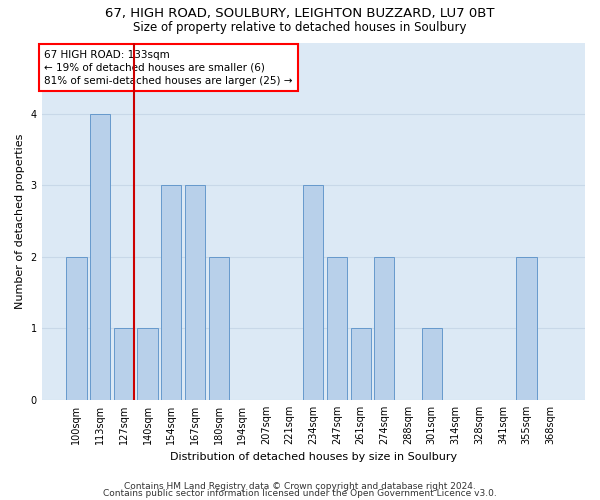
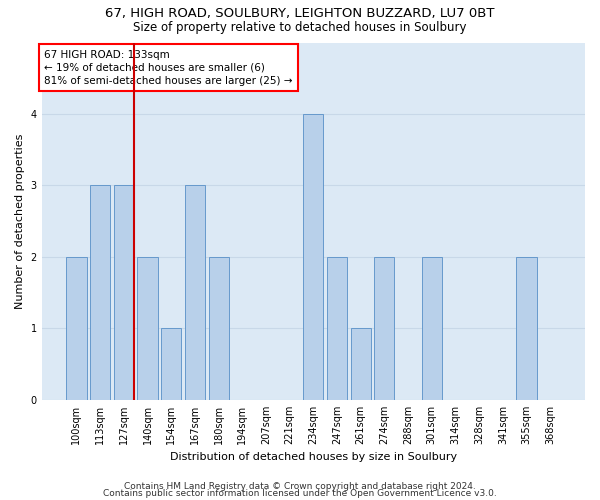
113sqm: 4 -> 3
127sqm: 1 -> 3
140sqm: 1 -> 2
154sqm: 3 -> 1
234sqm: 3 -> 4
301sqm: 1 -> 2
